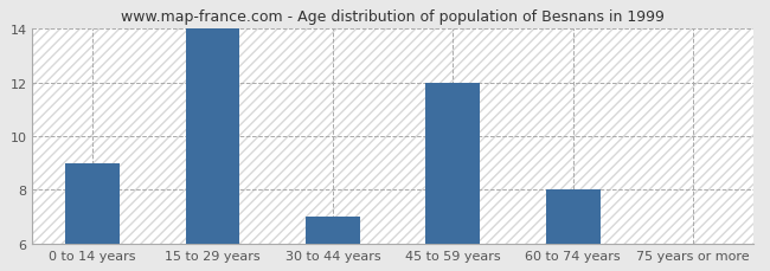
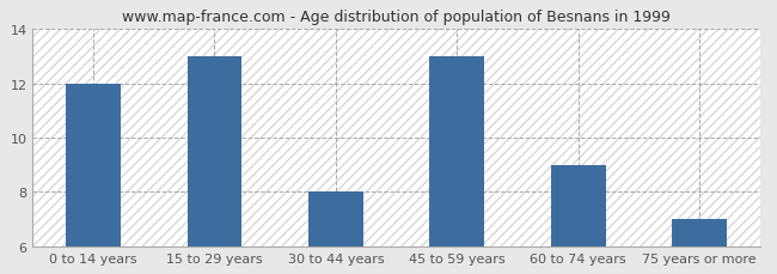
0 to 14 years: 9 -> 12
15 to 29 years: 14 -> 13
30 to 44 years: 7 -> 8
45 to 59 years: 12 -> 13
60 to 74 years: 8 -> 9
75 years or more: 6 -> 7
